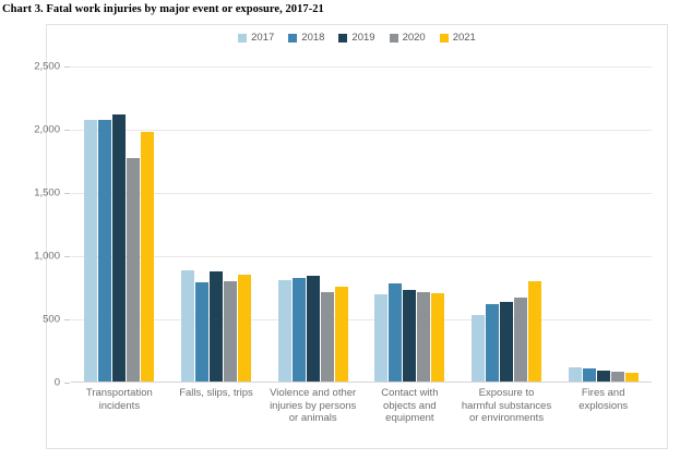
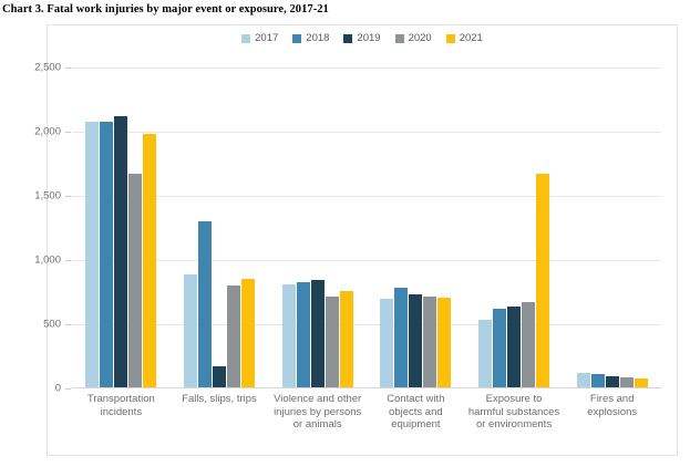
2020/Transportation incidents: 1780 -> 1670
2018/Falls, slips, trips: 790 -> 1300
2019/Falls, slips, trips: 880 -> 170
2021/Exposure to harmful substances or environments: 800 -> 1670
